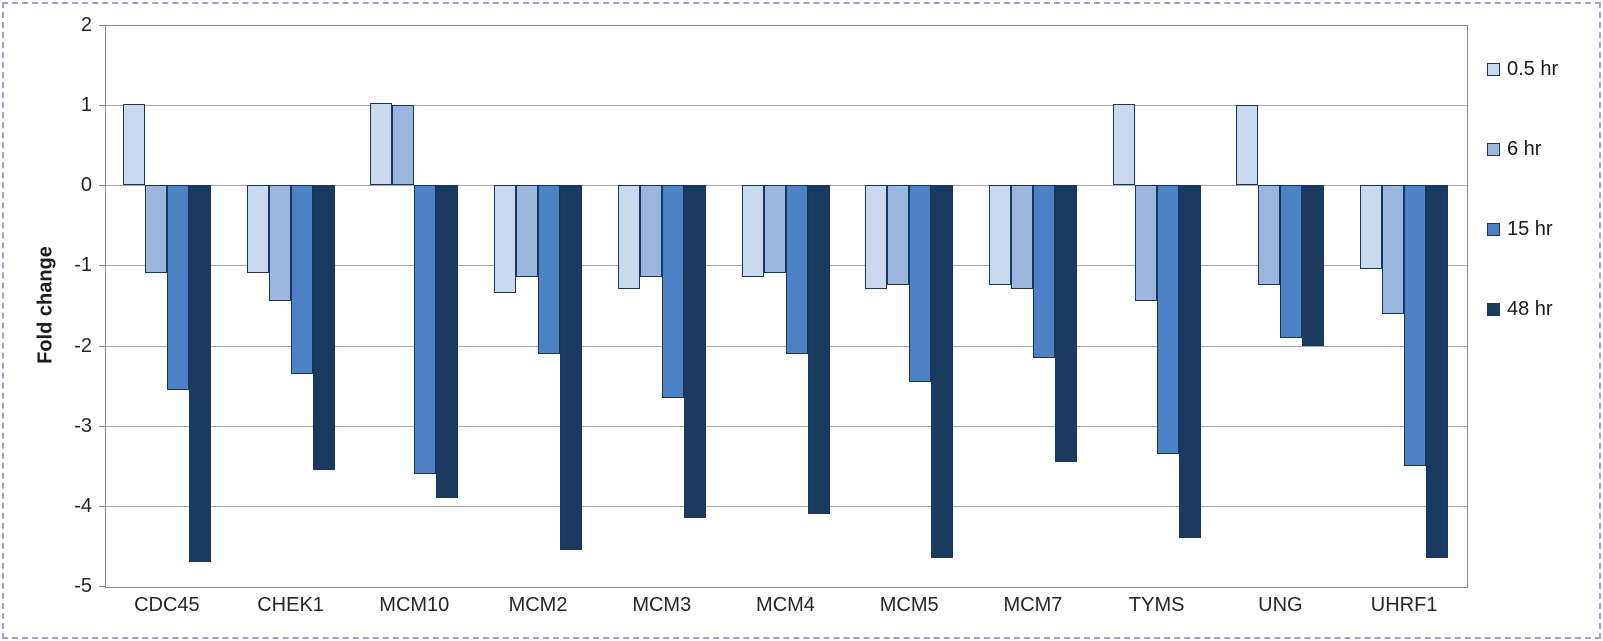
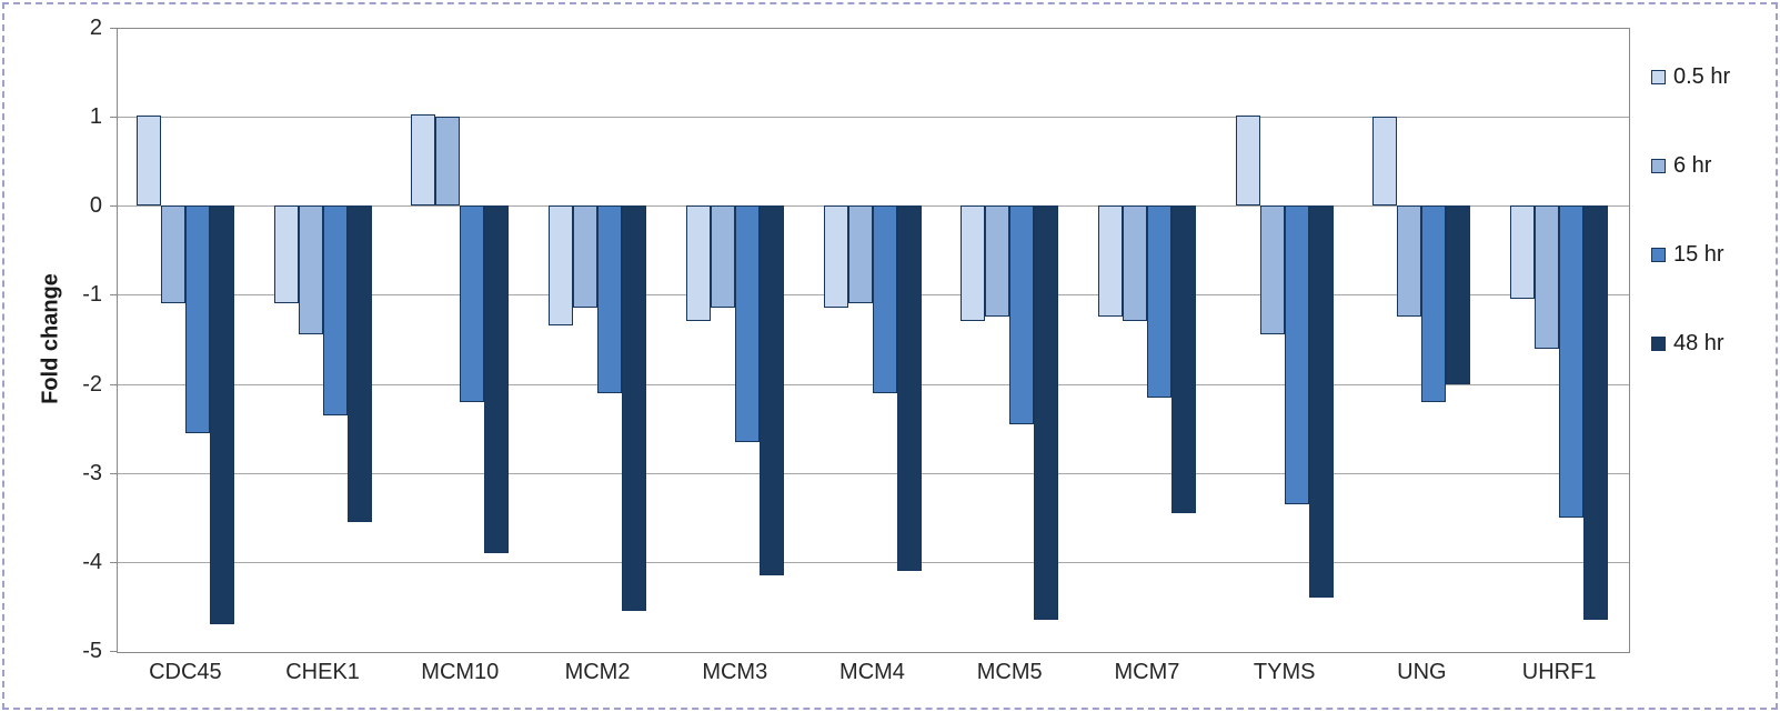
15 hr/MCM10: -3.6 -> -2.2
15 hr/UNG: -1.9 -> -2.2
